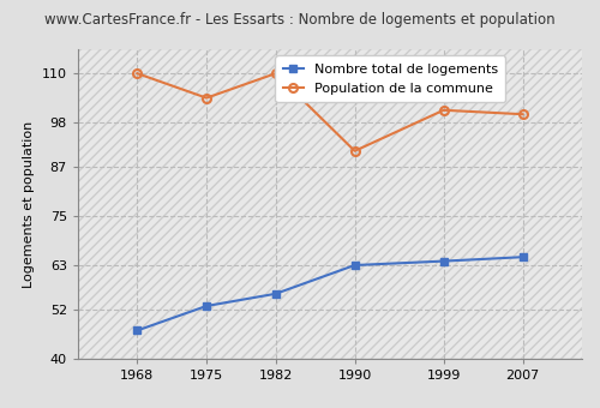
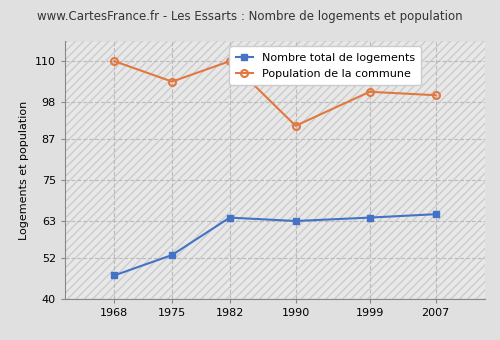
Nombre total de logements/1982: 56 -> 64
